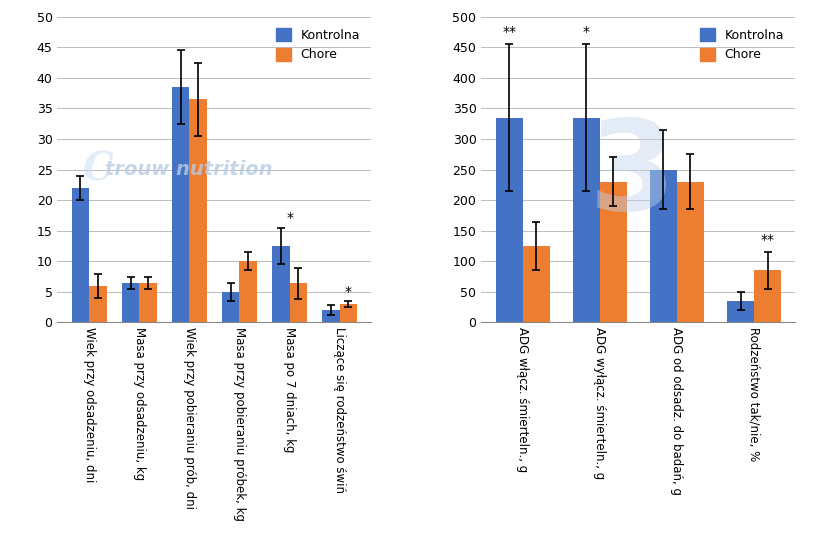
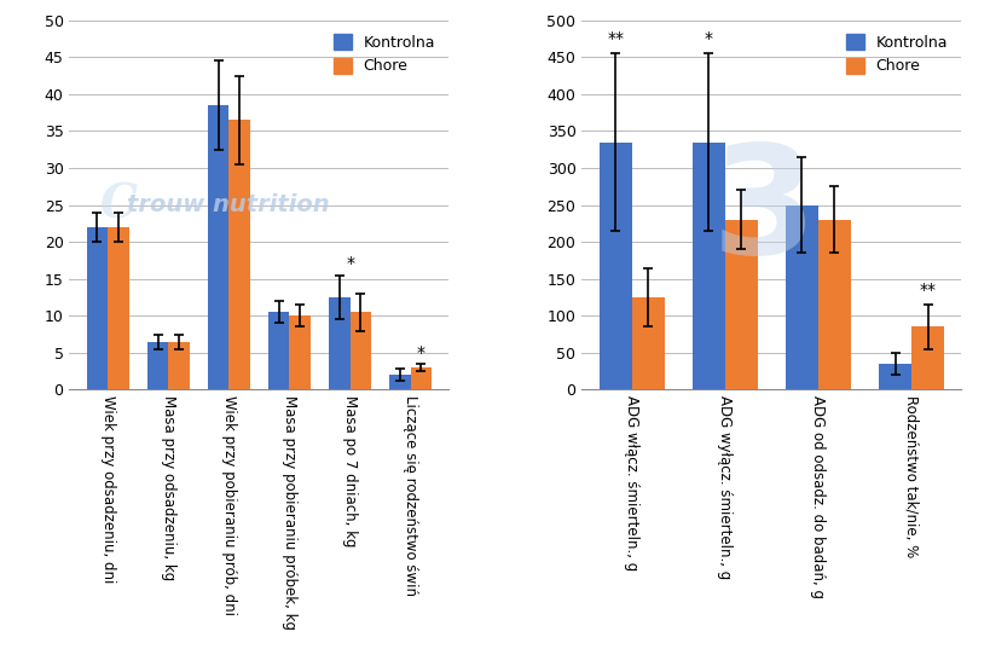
Chore/Wiek przy odsadzeniu, dni: 6.0 -> 22.0
Kontrolna/Masa przy pobieraniu próbek, kg: 5.0 -> 10.5
Chore/Masa po 7 dniach, kg: 6.4 -> 10.5
